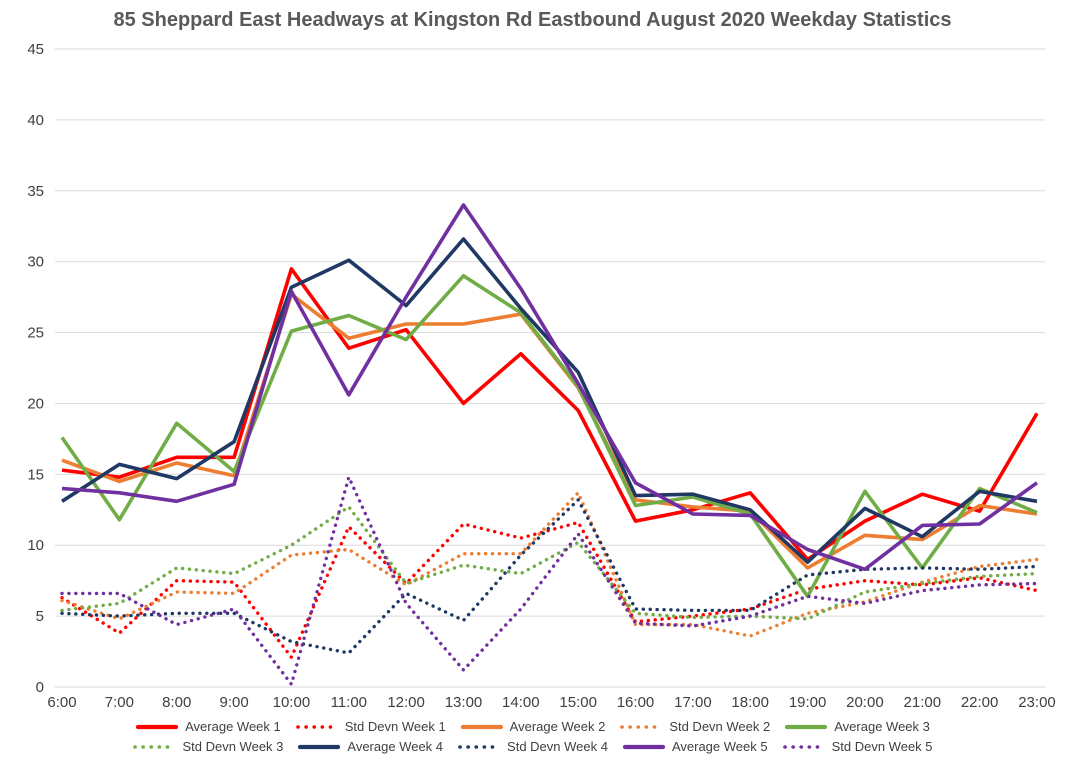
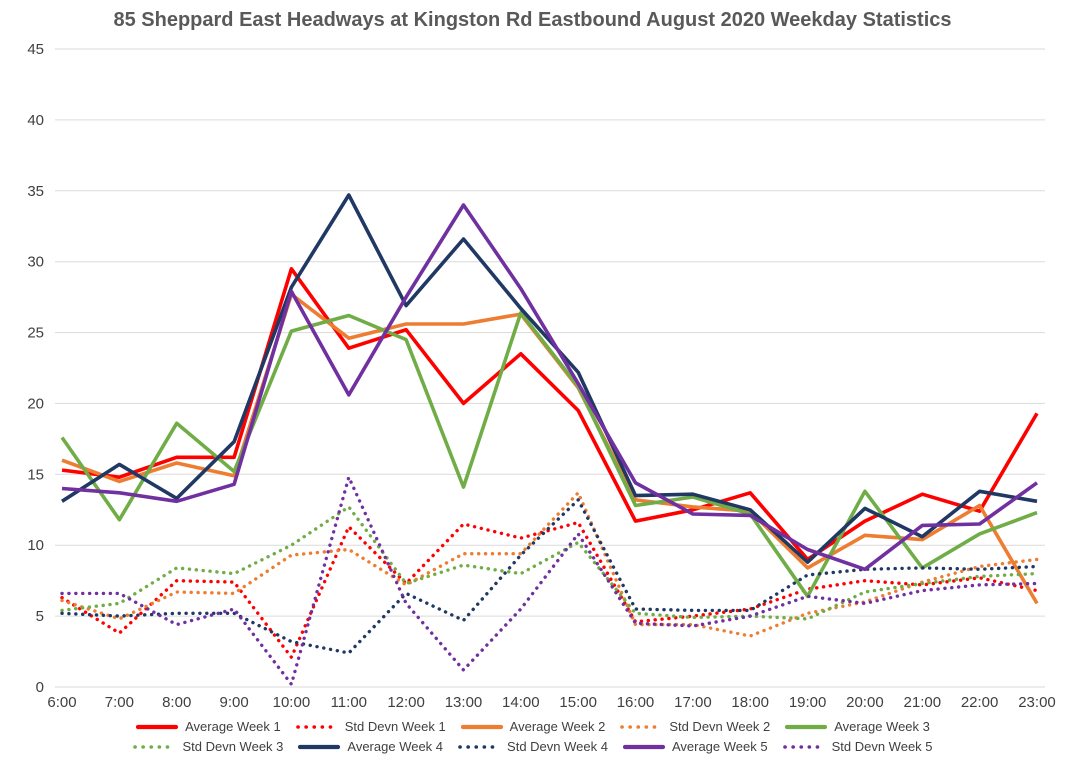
Average Week 4/8:00: 14.7 -> 13.3
Average Week 4/11:00: 30.1 -> 34.7
Average Week 3/13:00: 29.0 -> 14.1
Average Week 3/22:00: 14.0 -> 10.8
Average Week 2/23:00: 12.2 -> 5.9
